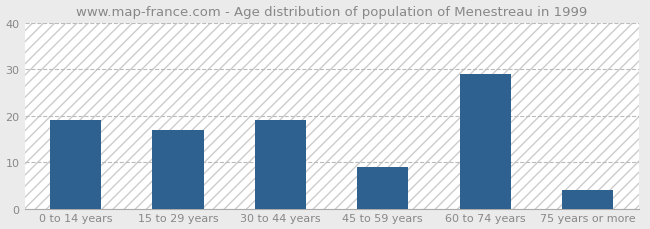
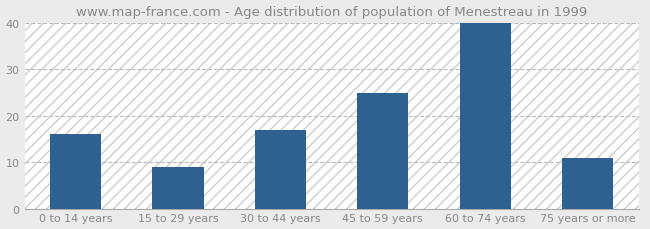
0 to 14 years: 19 -> 16
15 to 29 years: 17 -> 9
30 to 44 years: 19 -> 17
45 to 59 years: 9 -> 25
60 to 74 years: 29 -> 40
75 years or more: 4 -> 11
